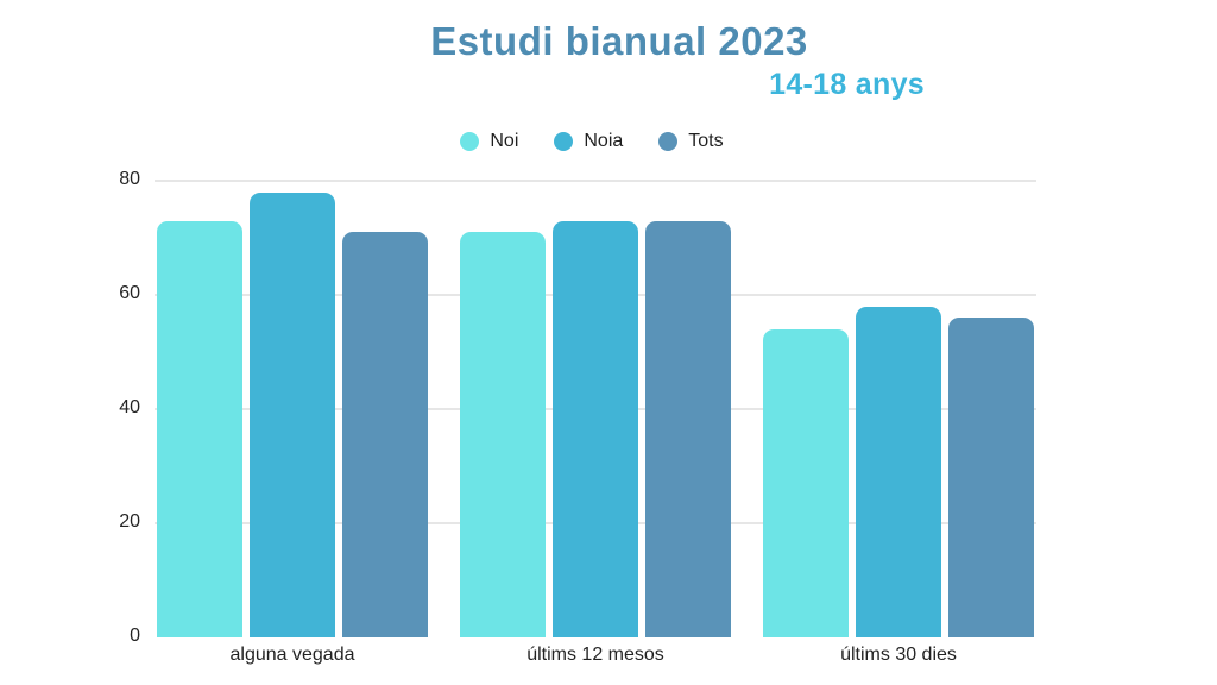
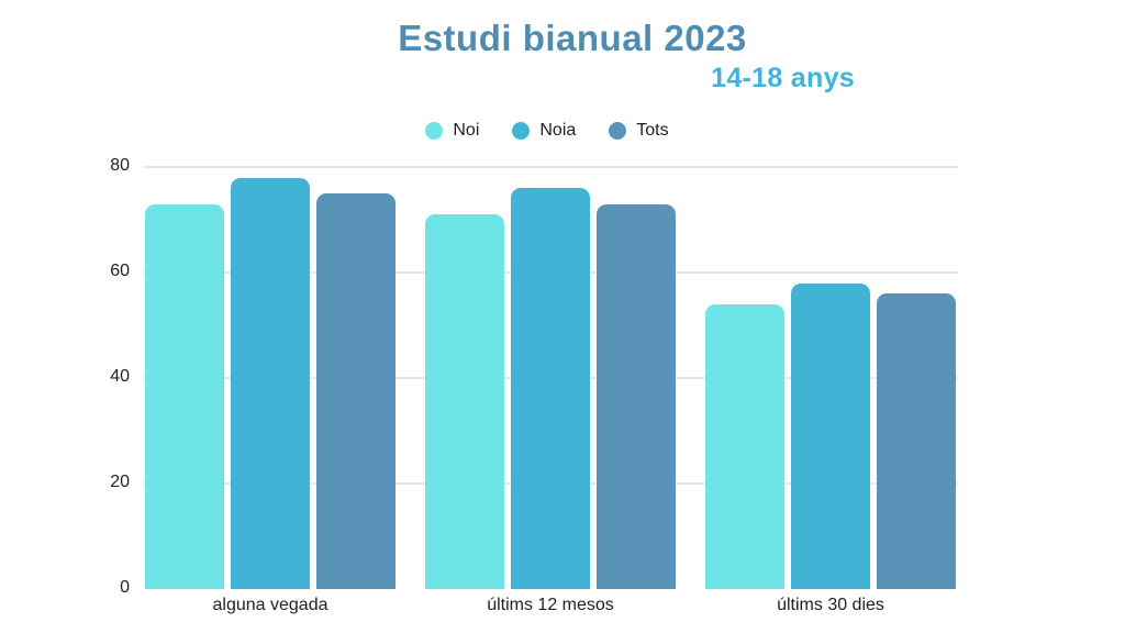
Tots/alguna vegada: 71 -> 75
Noia/últims 12 mesos: 73 -> 76
